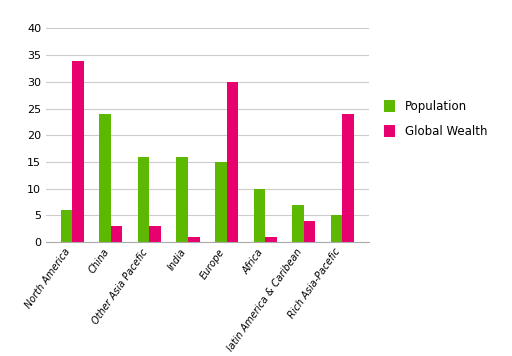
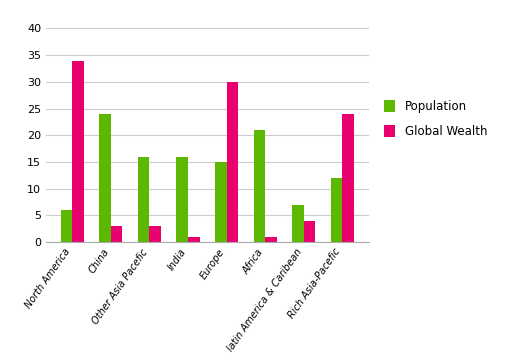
Population/Africa: 10 -> 21
Population/Rich Asia-Pacefic: 5 -> 12
